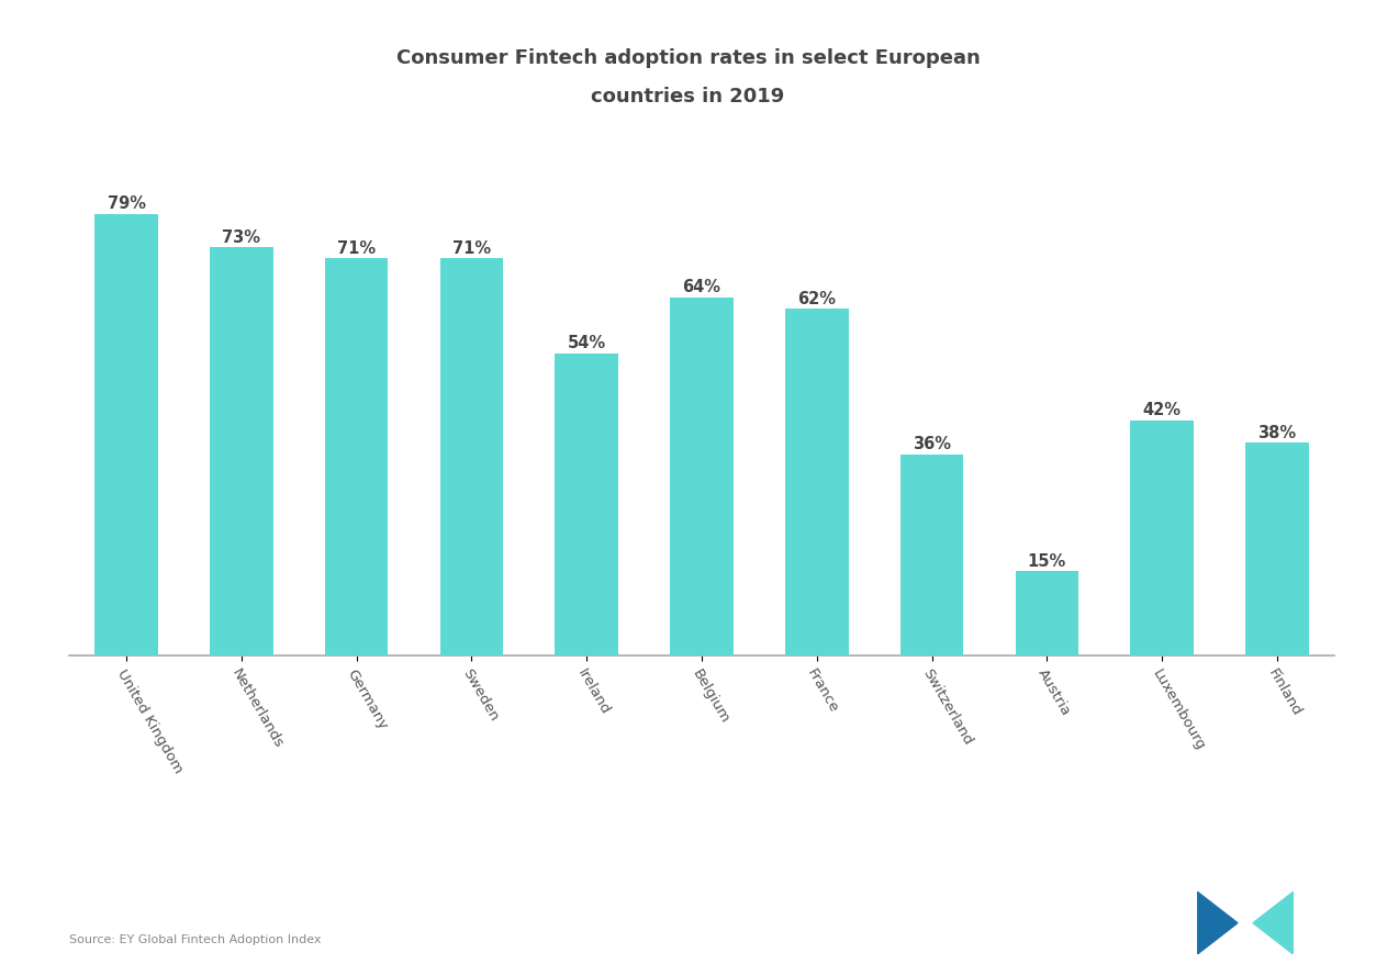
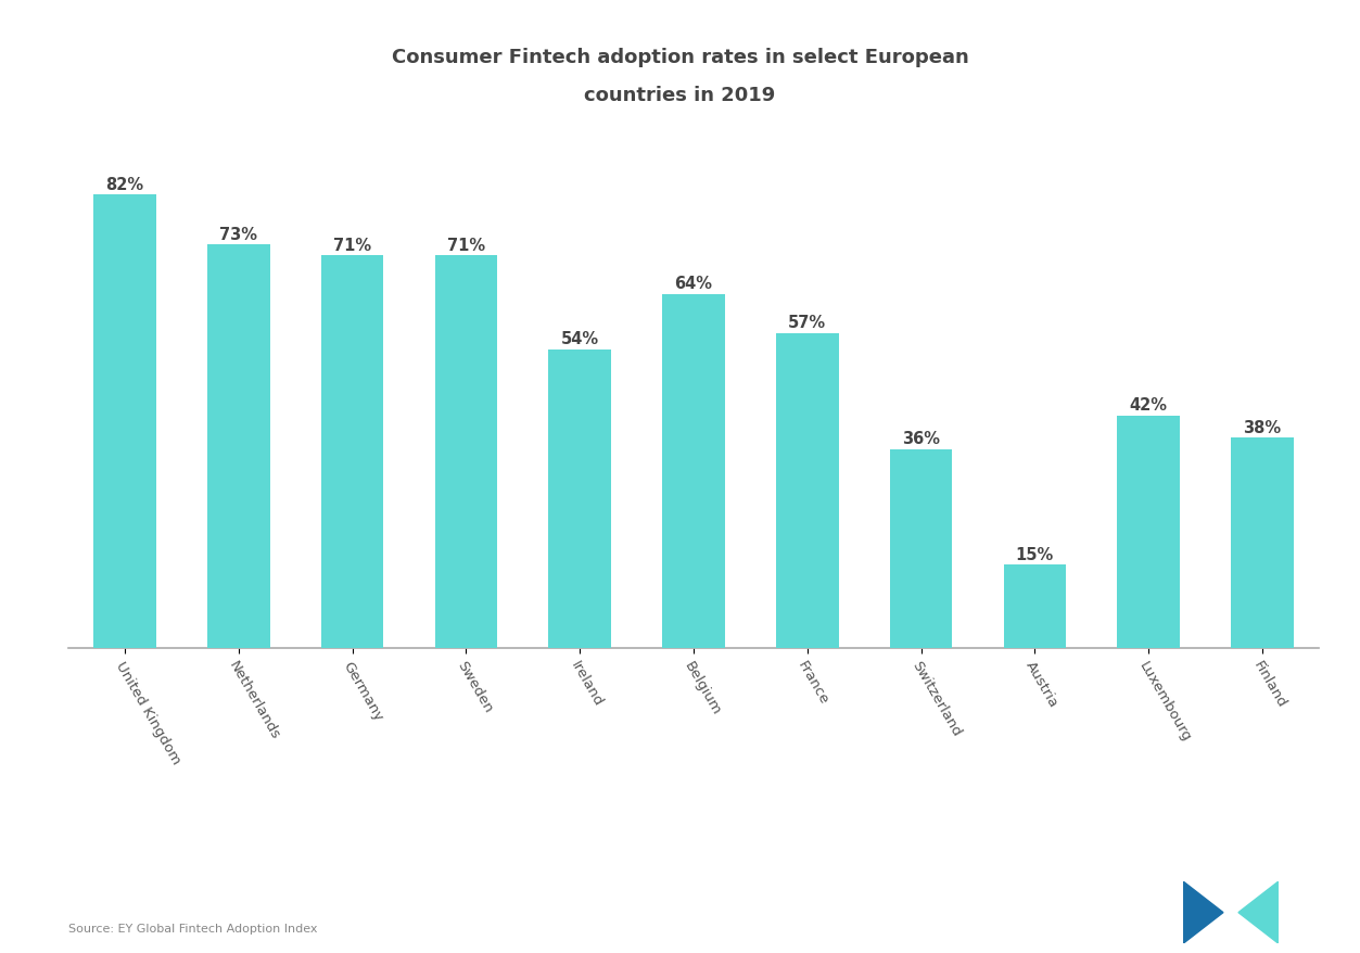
United Kingdom: 79% -> 82%
France: 62% -> 57%
